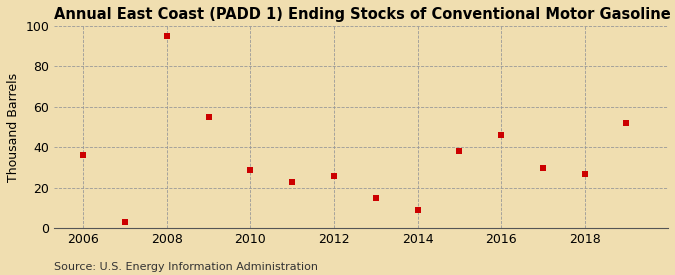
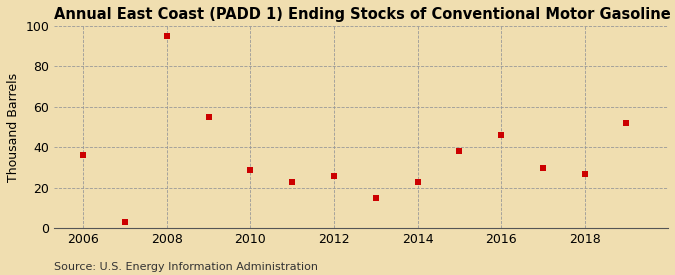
2014: 9 -> 23
